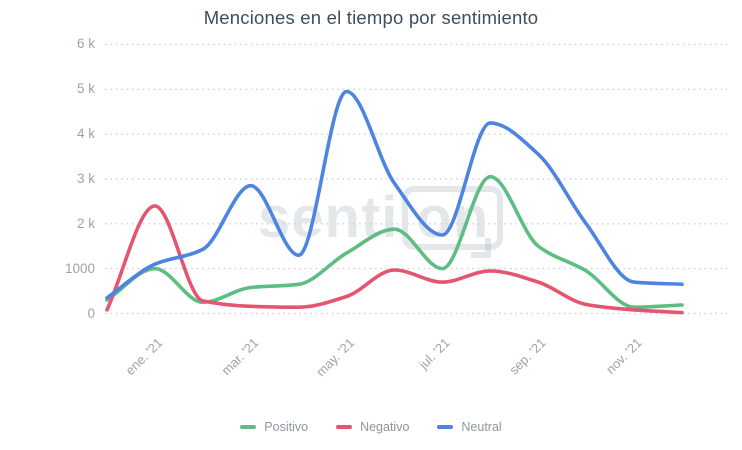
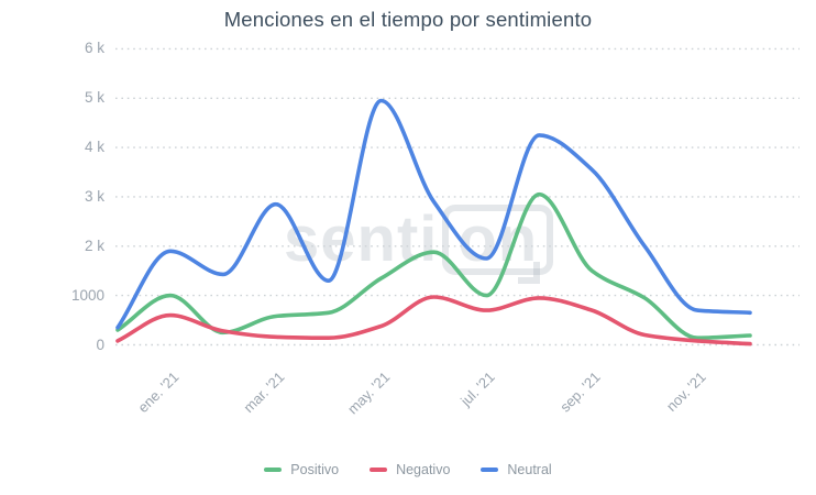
Negativo/ene. '21: 2.4k -> 0.6k
Neutral/ene. '21: 1.1k -> 1.9k
